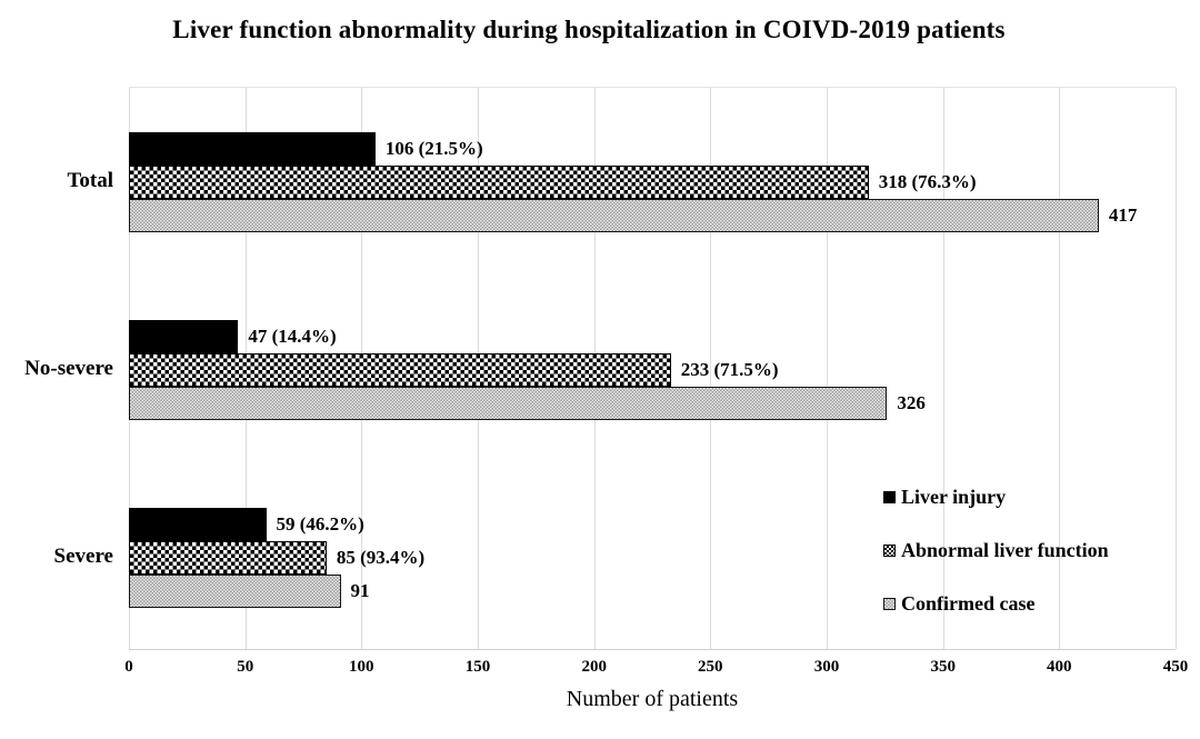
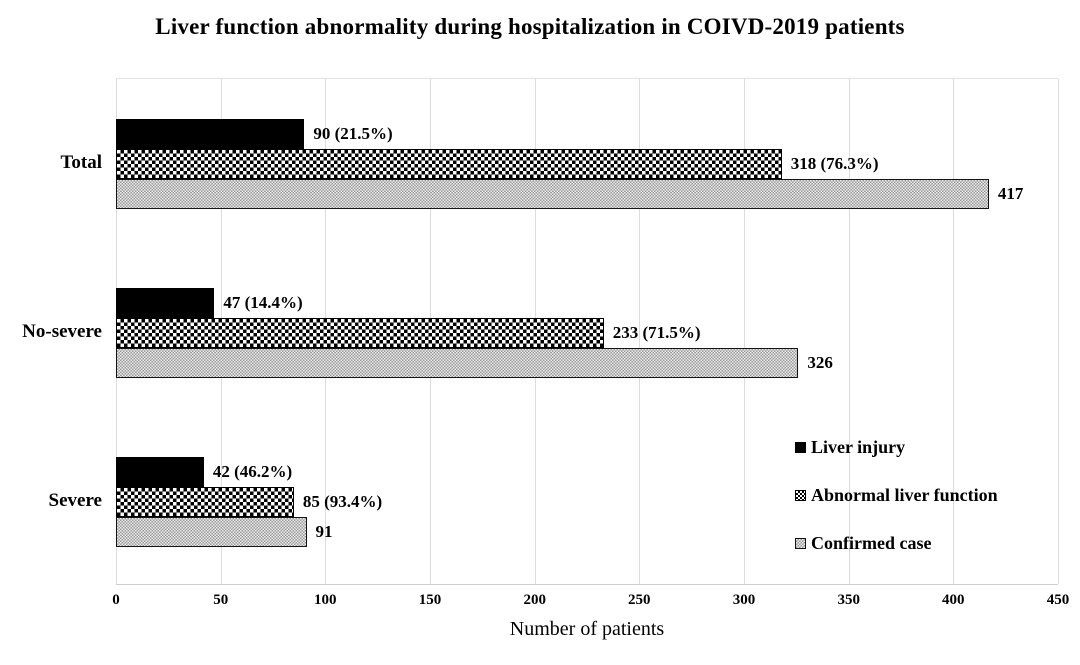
Liver injury/Total: 106 -> 90
Liver injury/Severe: 59 -> 42
